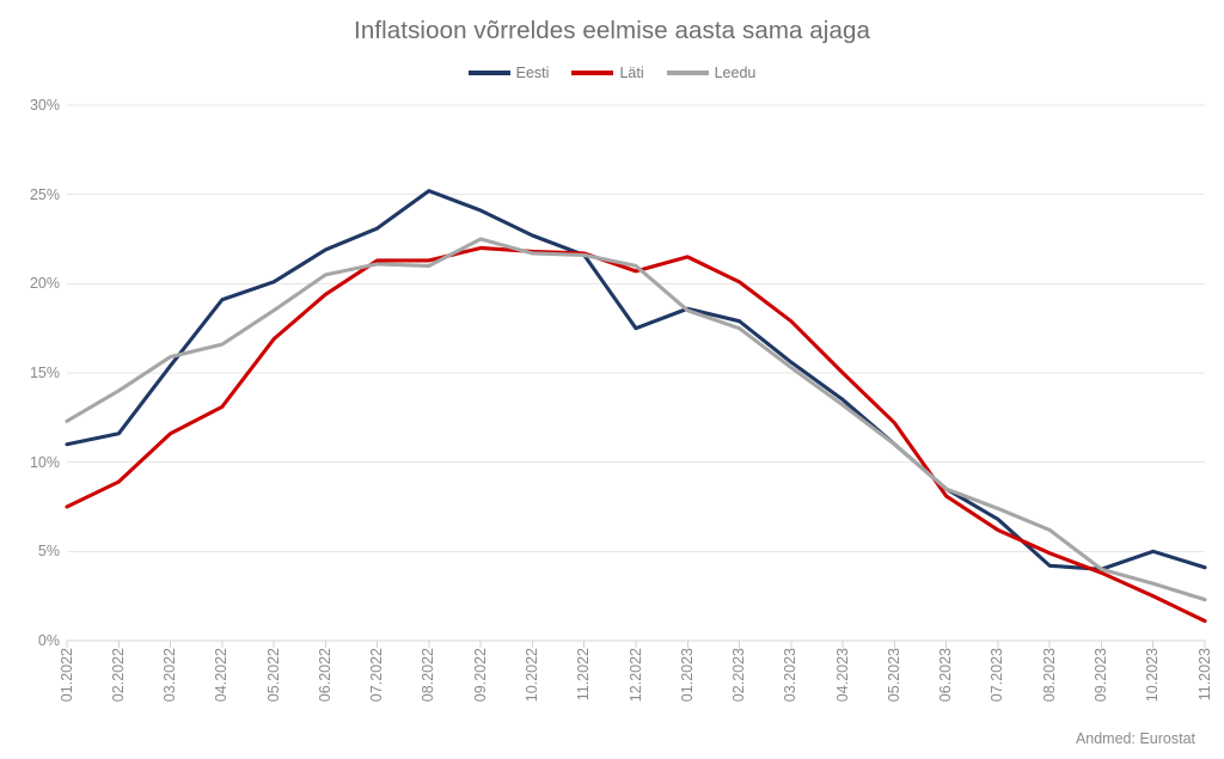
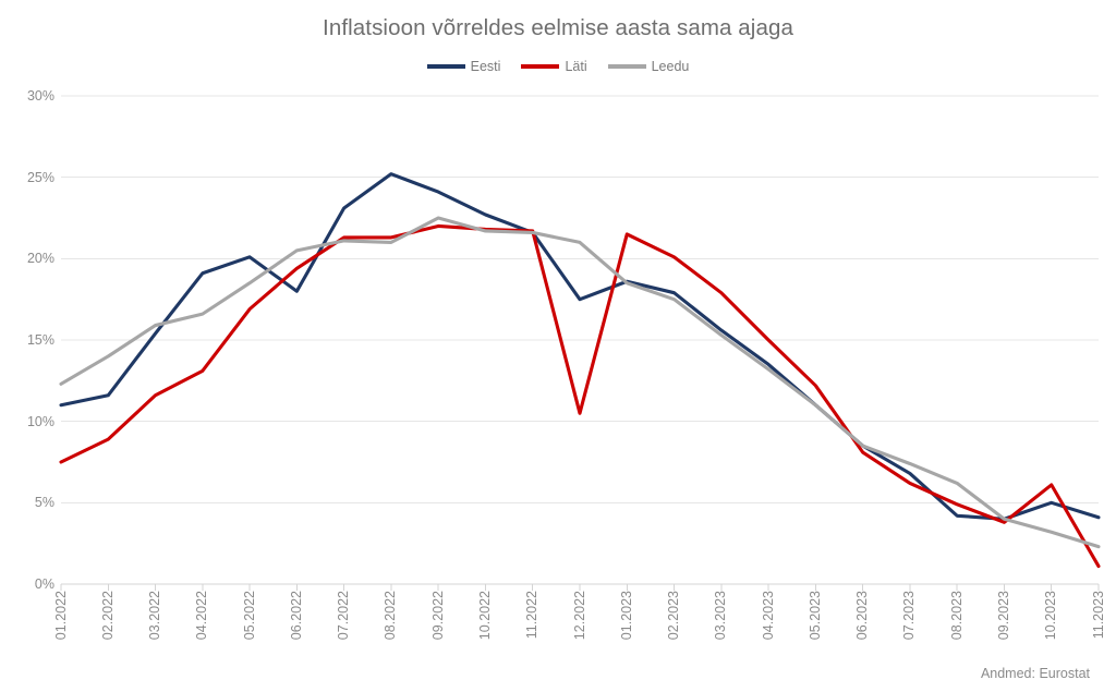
Eesti/06.2022: 21.9% -> 18.0%
Läti/12.2022: 20.7% -> 10.5%
Läti/10.2023: 2.5% -> 6.1%
